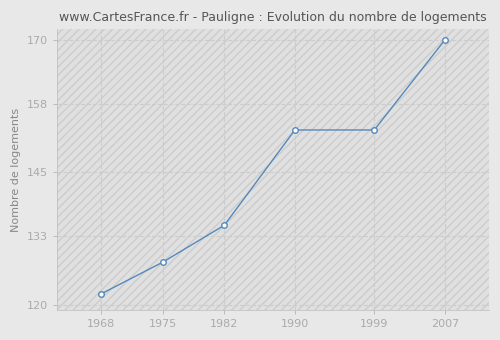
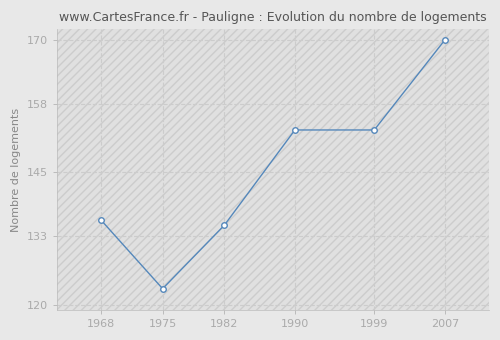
1968: 122 -> 136
1975: 128 -> 123
